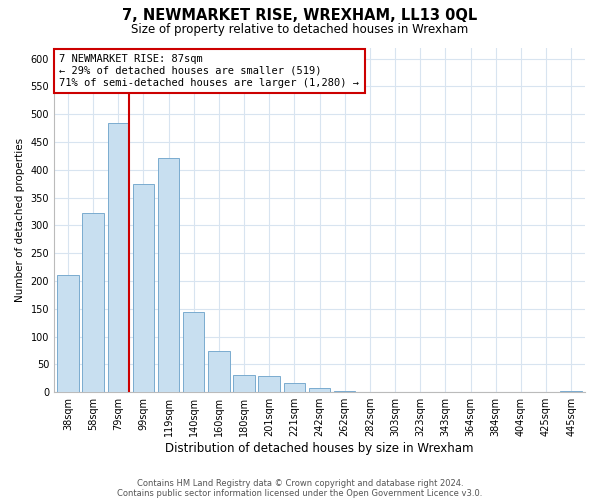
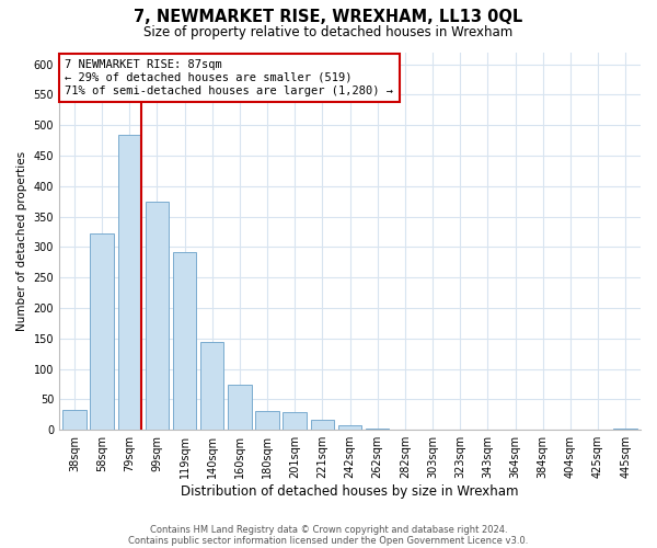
38sqm: 210 -> 32
119sqm: 422 -> 292
